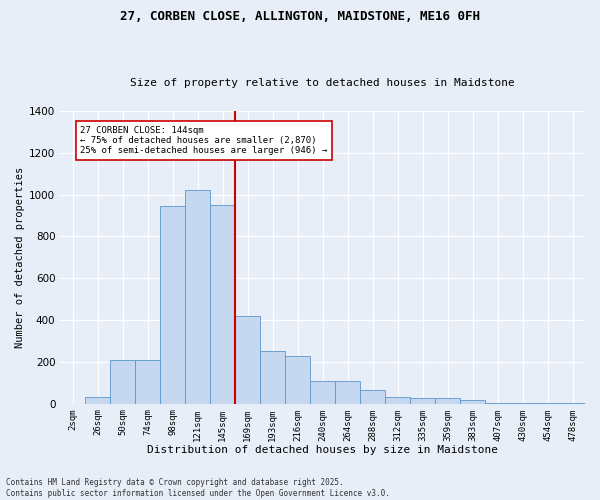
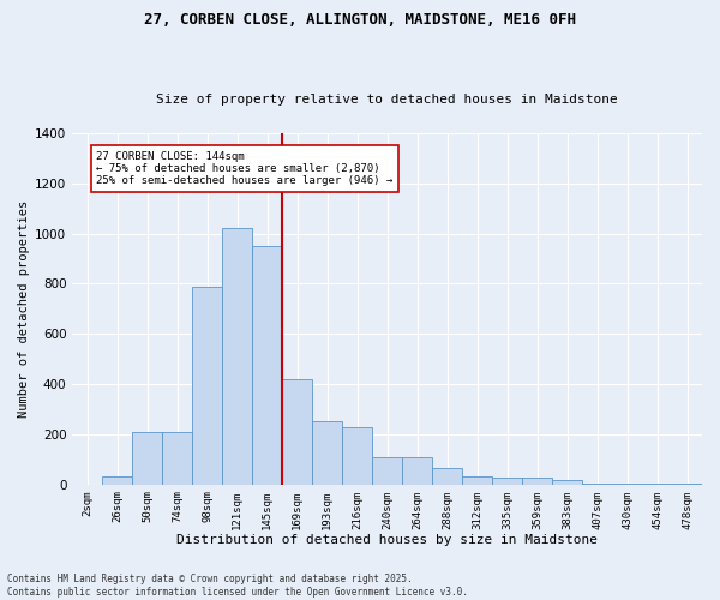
98sqm: 945 -> 790
